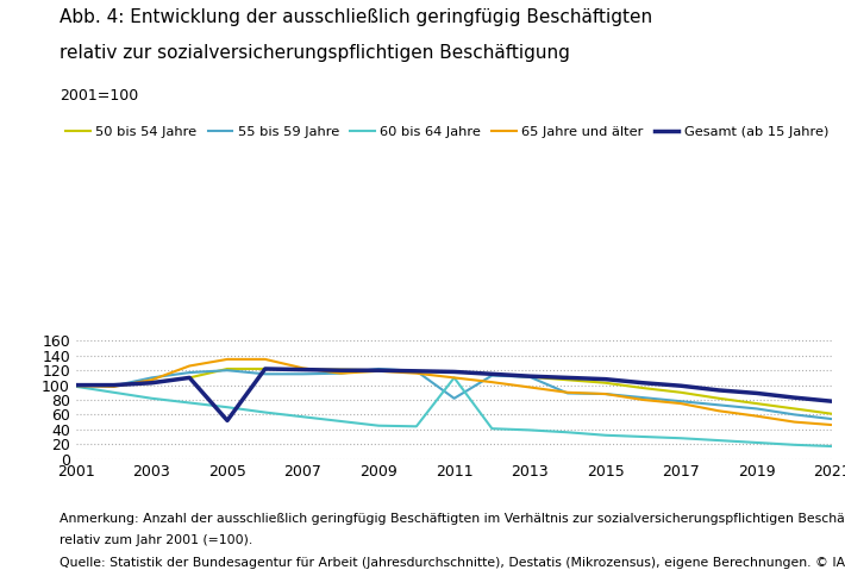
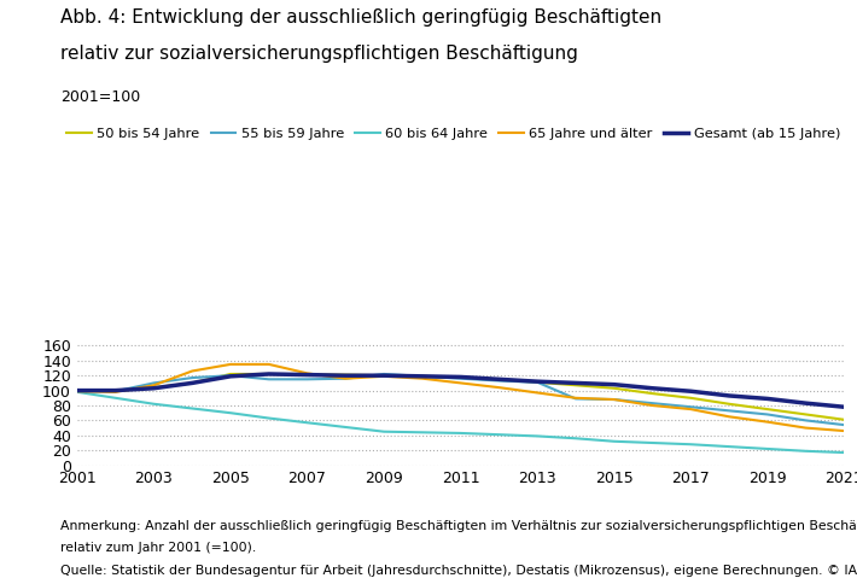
Gesamt (ab 15 Jahre)/2005: 52 -> 119
55 bis 59 Jahre/2011: 82 -> 116
60 bis 64 Jahre/2011: 110 -> 43
